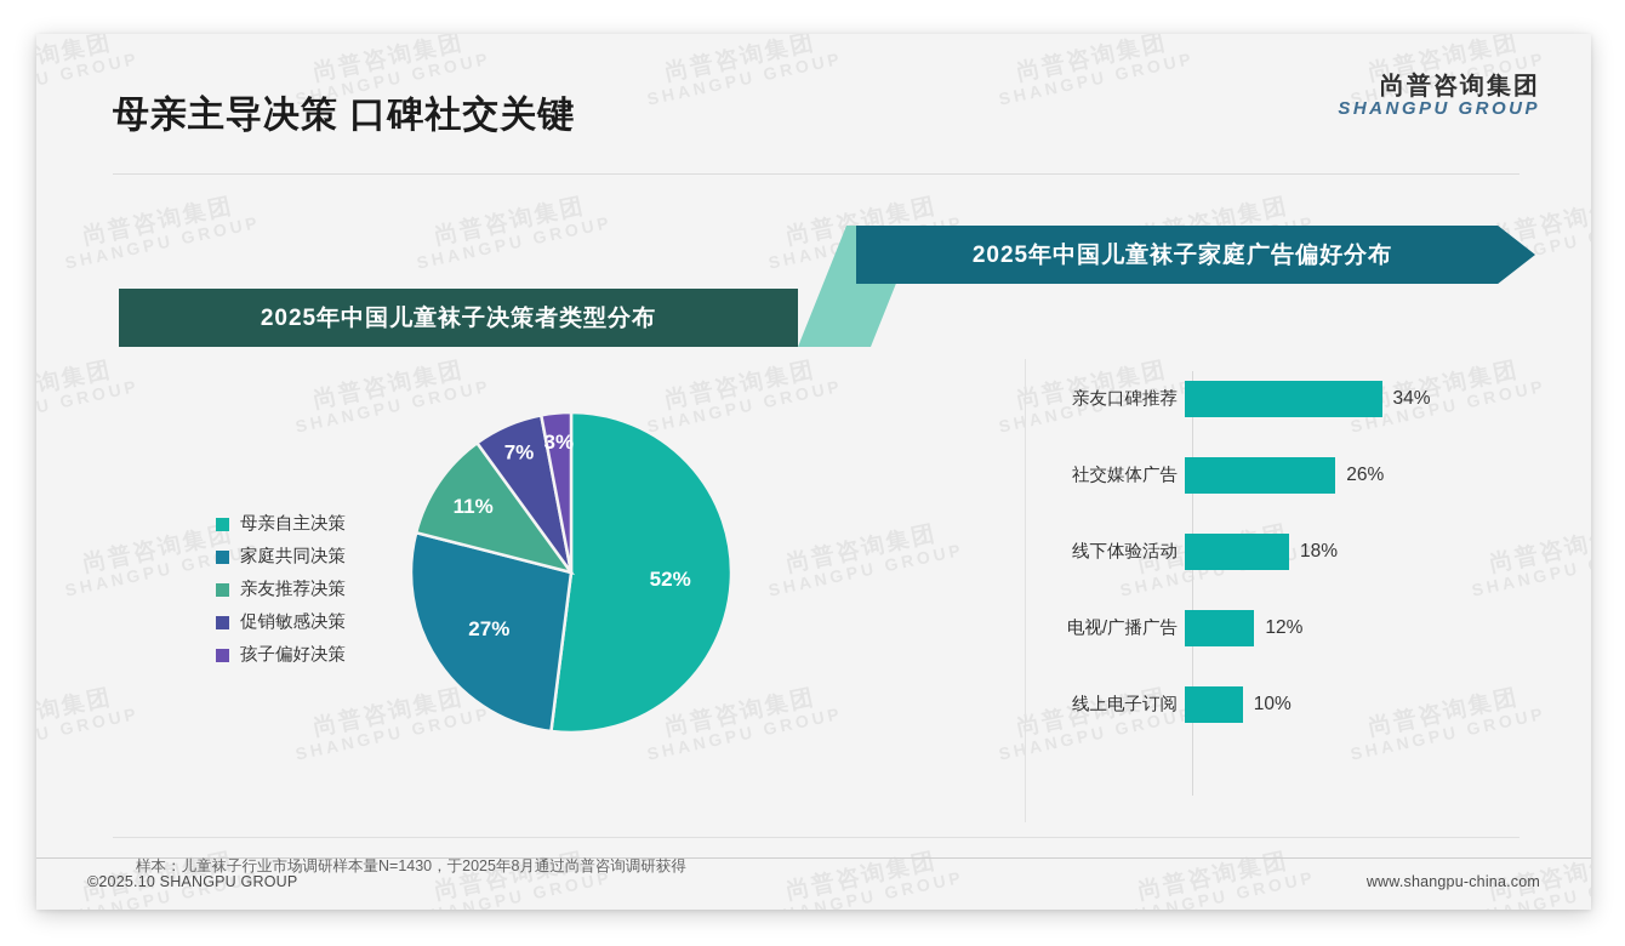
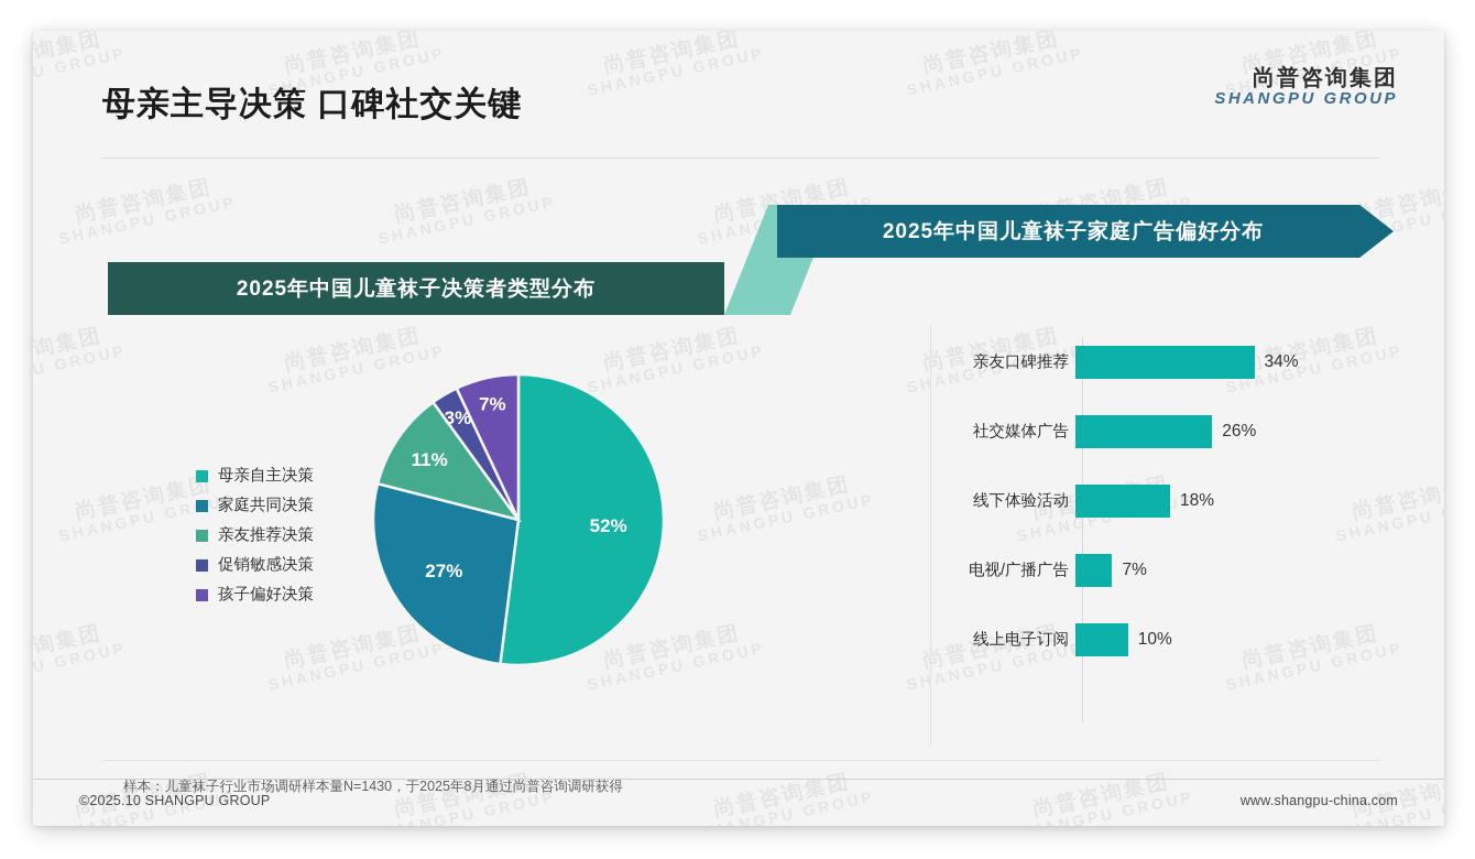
2025年中国儿童袜子决策者类型分布/促销敏感决策: 7% -> 3%
2025年中国儿童袜子决策者类型分布/孩子偏好决策: 3% -> 7%
2025年中国儿童袜子家庭广告偏好分布/电视/广播广告: 12% -> 7%
